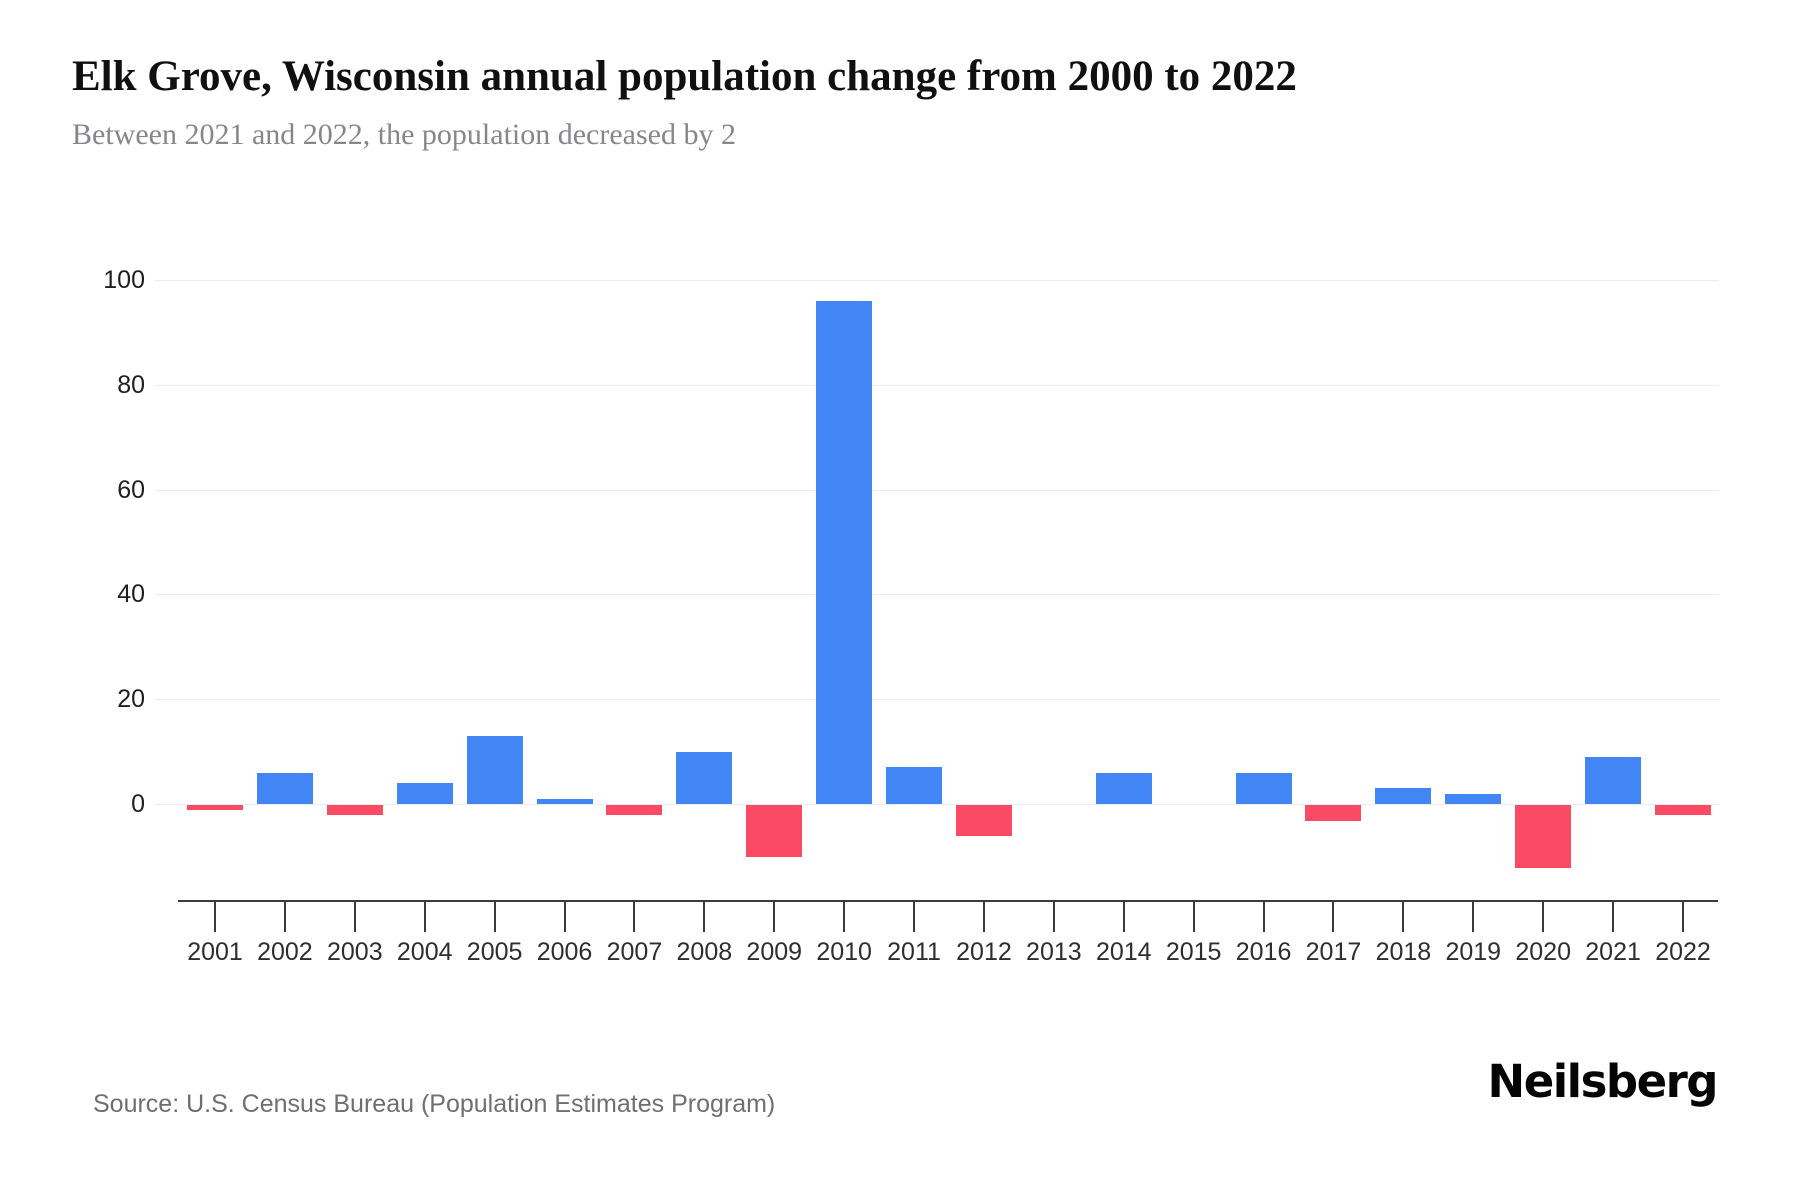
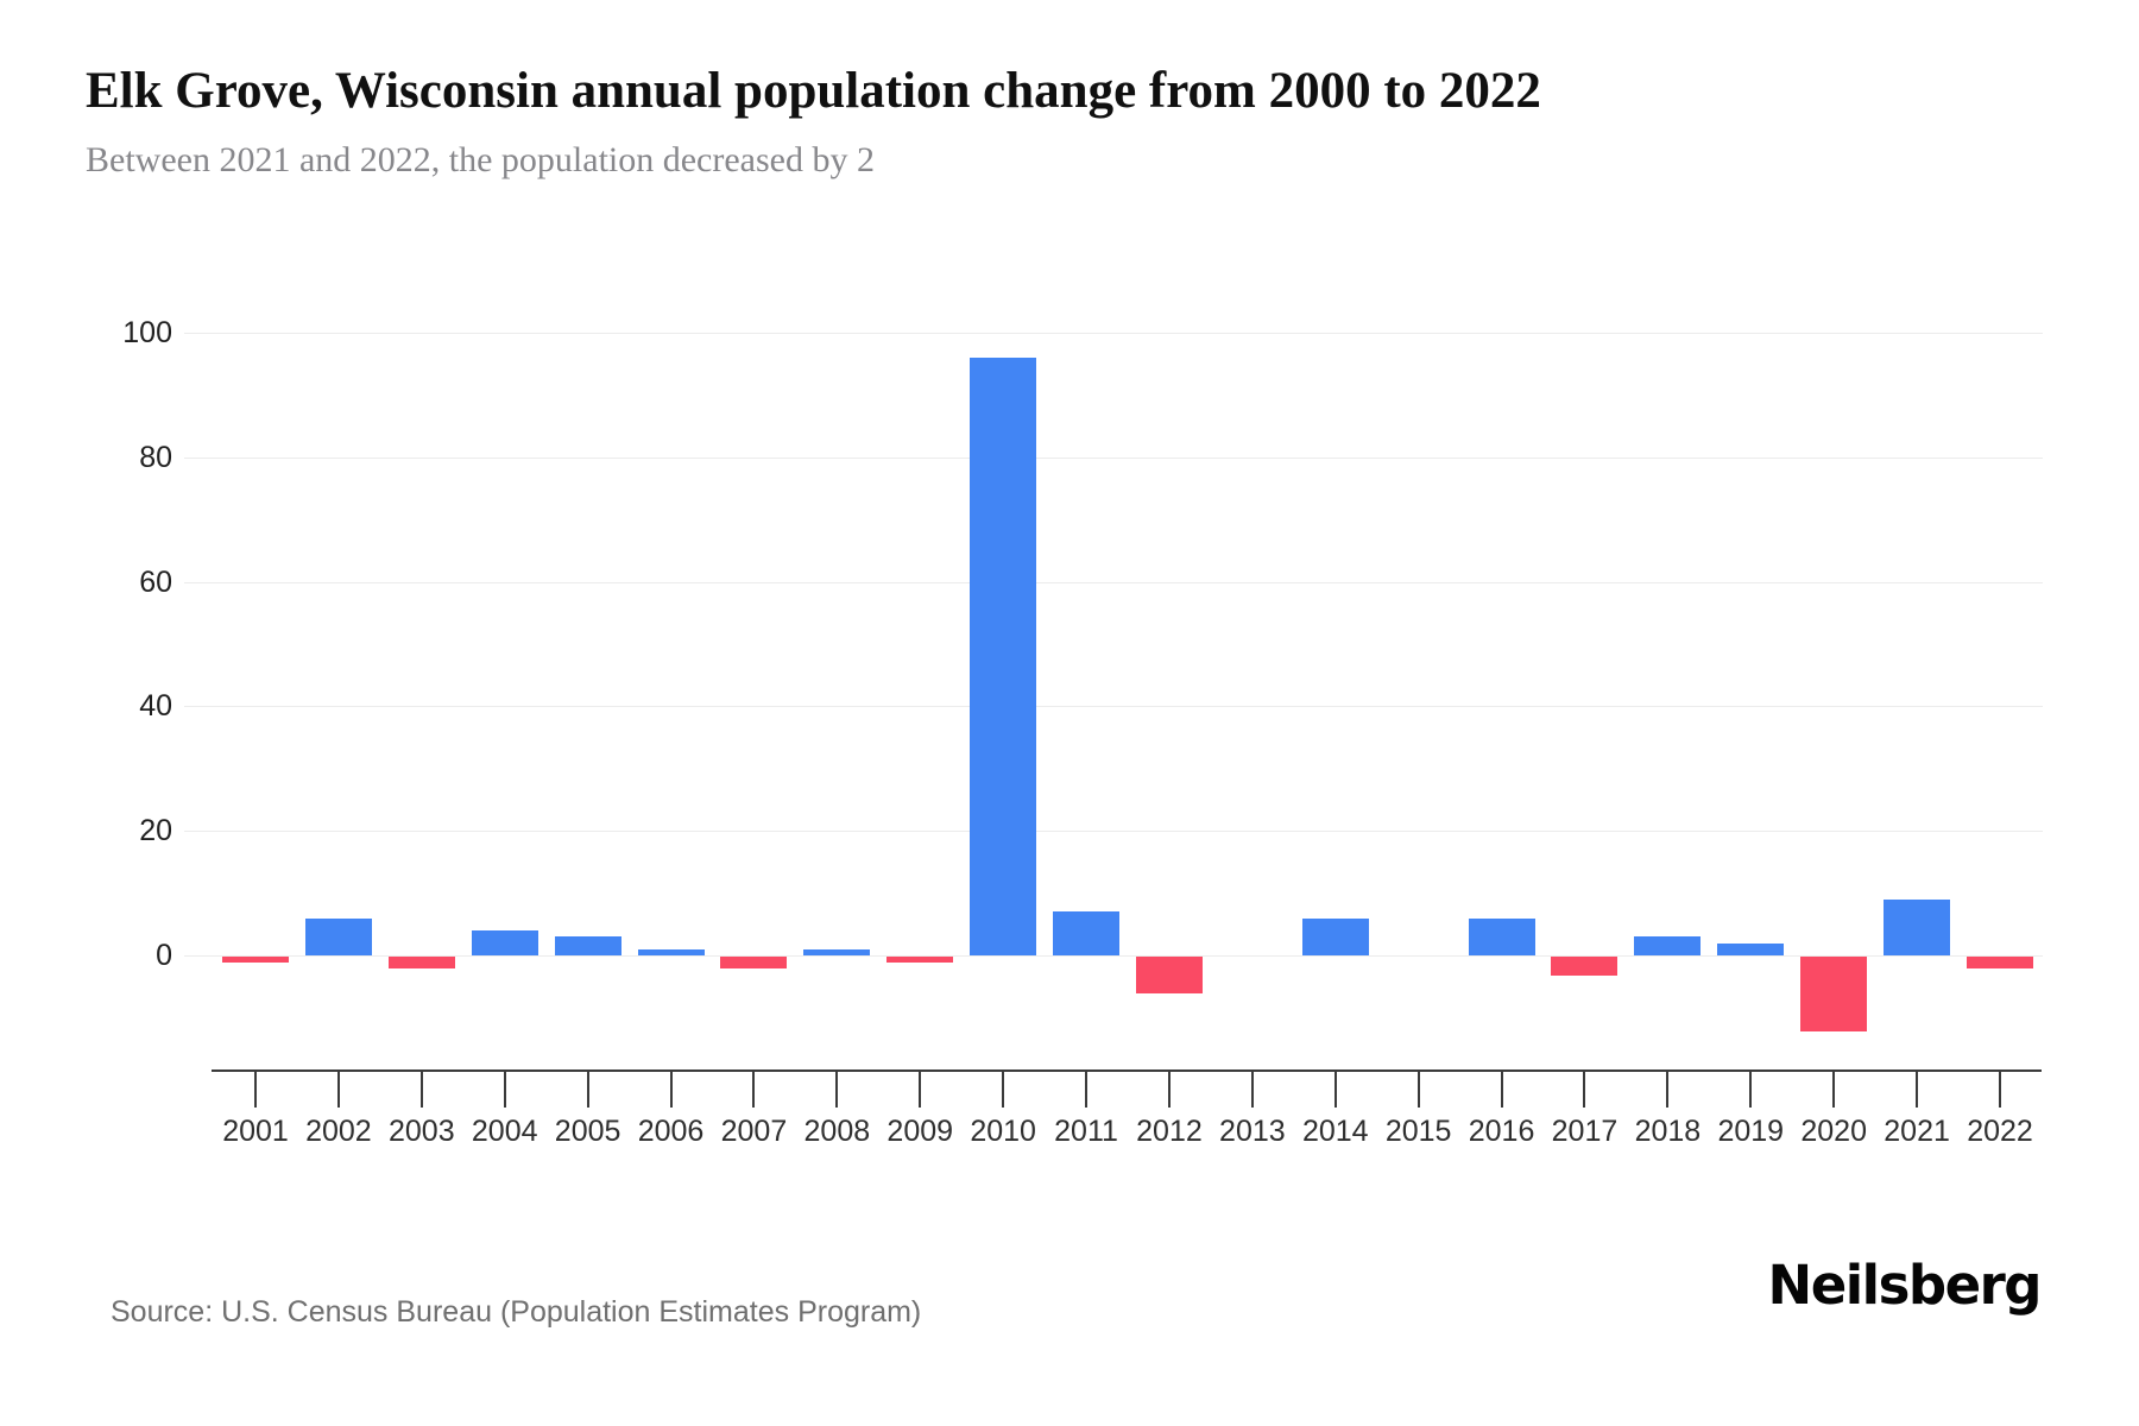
2005: 13 -> 3
2008: 10 -> 1
2009: -10 -> -1
